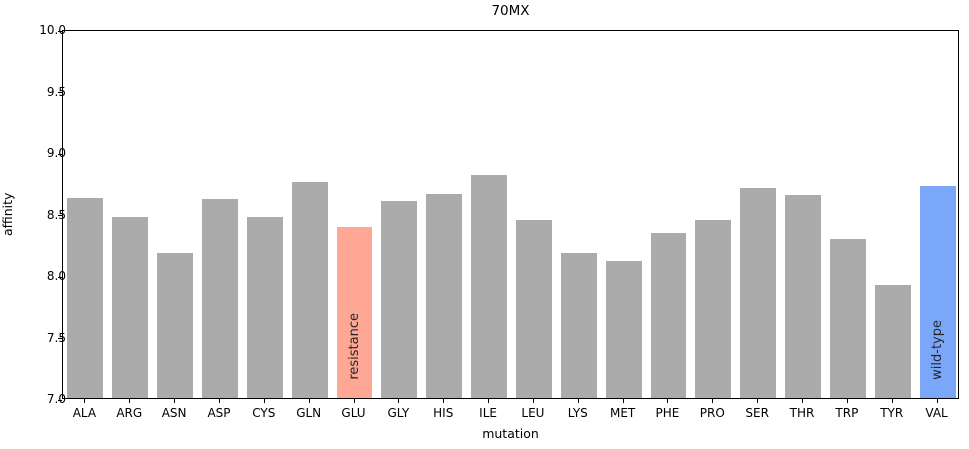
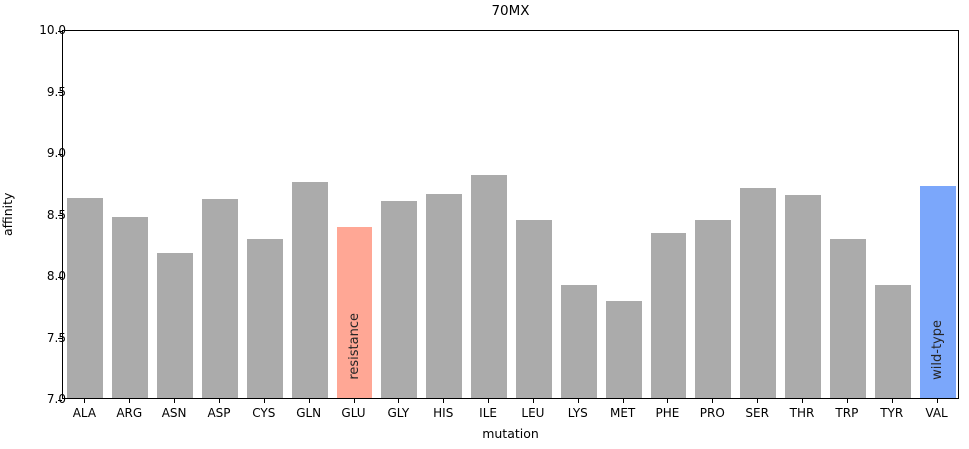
CYS: 8.47 -> 8.29
LYS: 8.18 -> 7.92
MET: 8.11 -> 7.79
